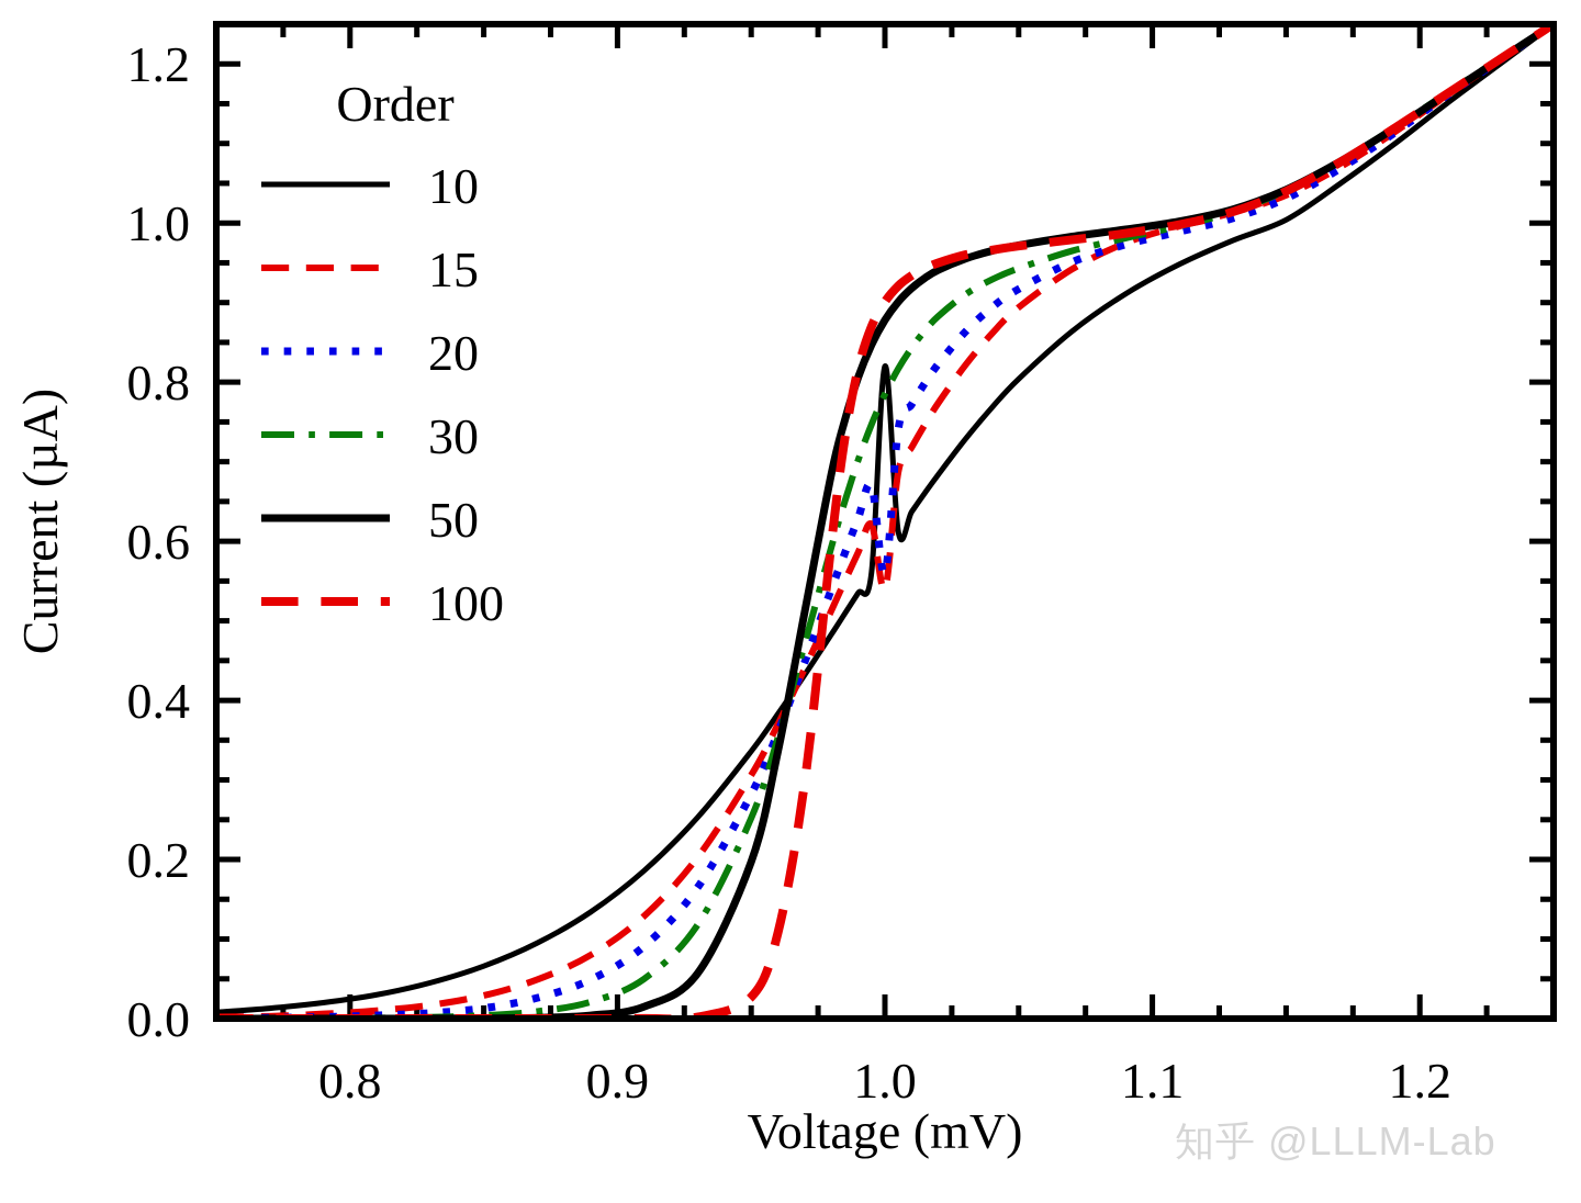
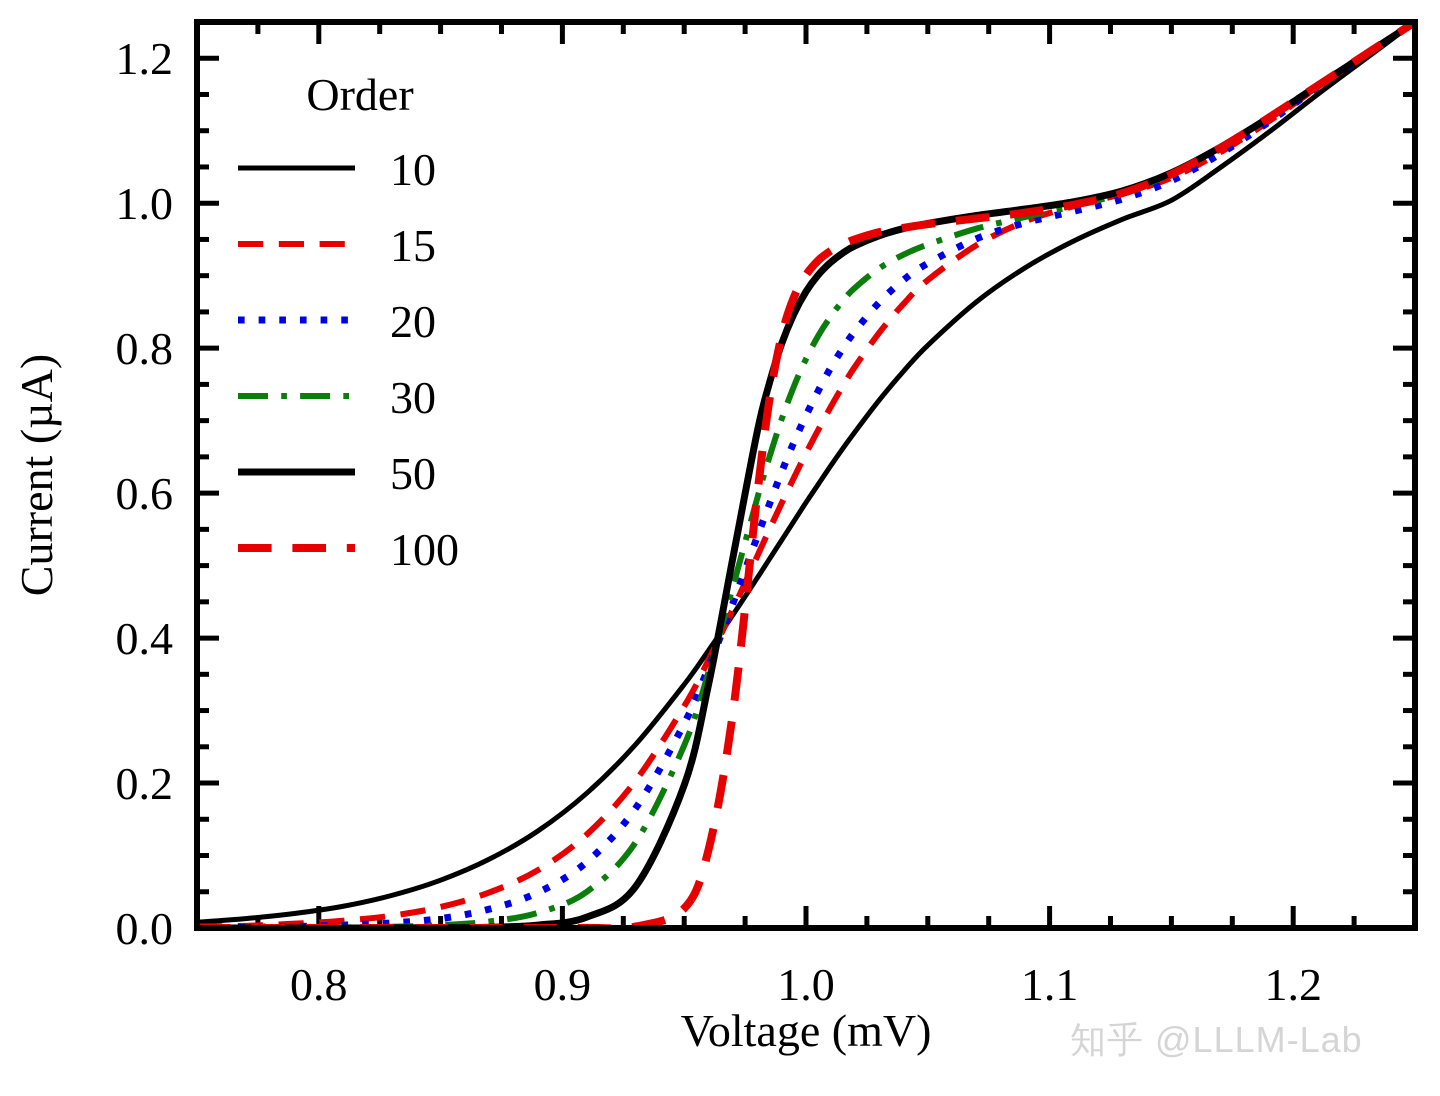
10/1.0: 0.82 -> 0.59
15/1.0: 0.54 -> 0.66
20/1.0: 0.56 -> 0.71
